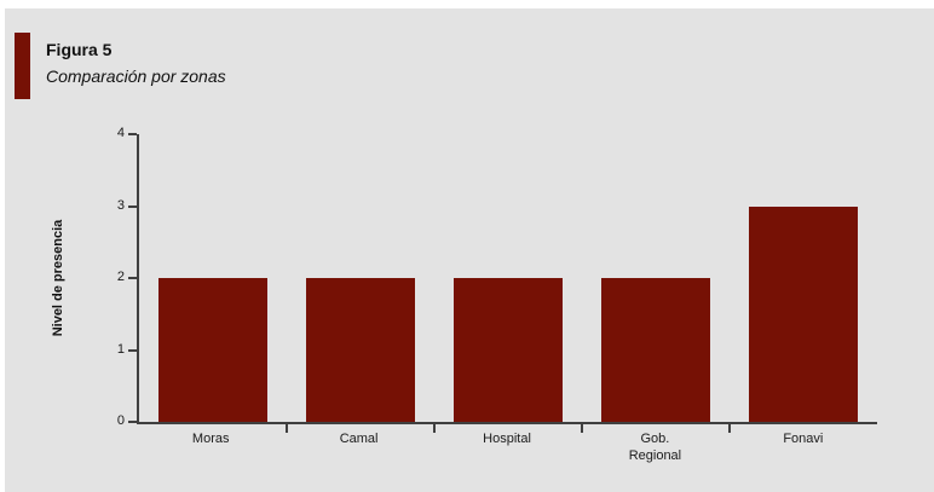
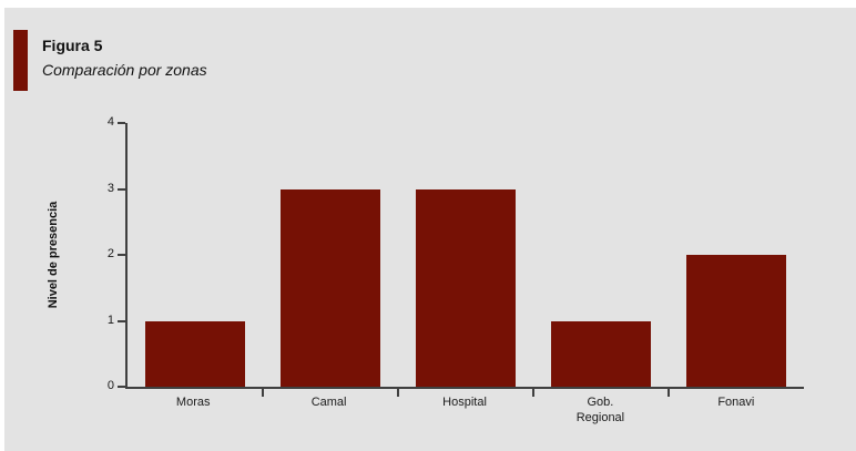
Moras: 2 -> 1
Camal: 2 -> 3
Hospital: 2 -> 3
Gob. Regional: 2 -> 1
Fonavi: 3 -> 2
